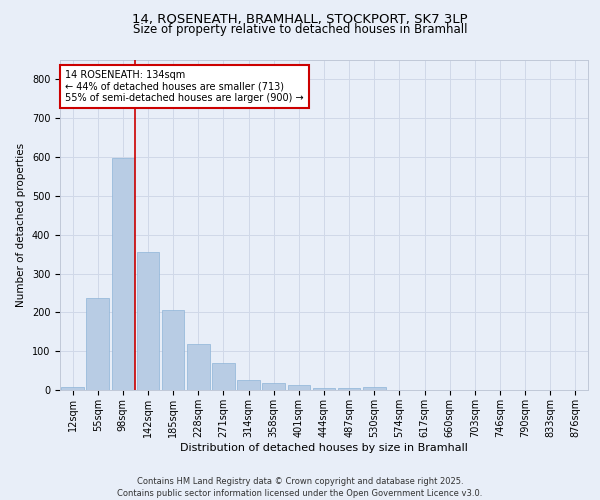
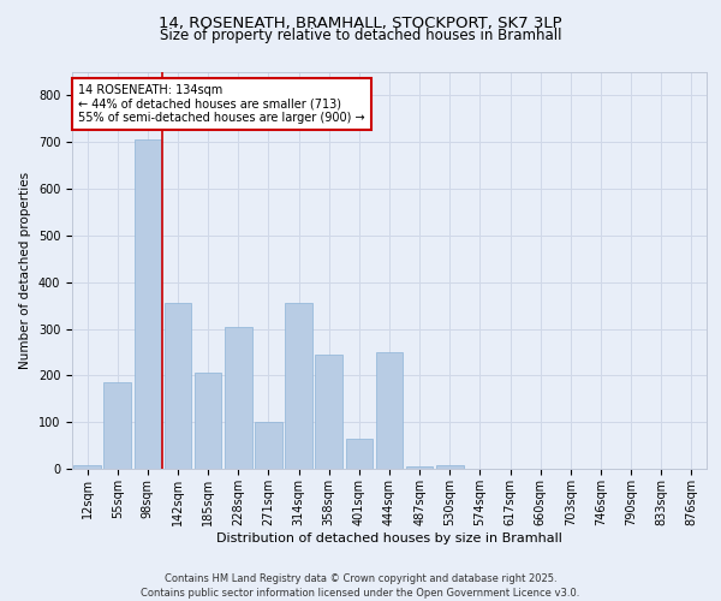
55sqm: 238 -> 185
98sqm: 597 -> 705
228sqm: 118 -> 305
271sqm: 70 -> 100
314sqm: 27 -> 355
358sqm: 17 -> 245
401sqm: 13 -> 65
444sqm: 5 -> 250
